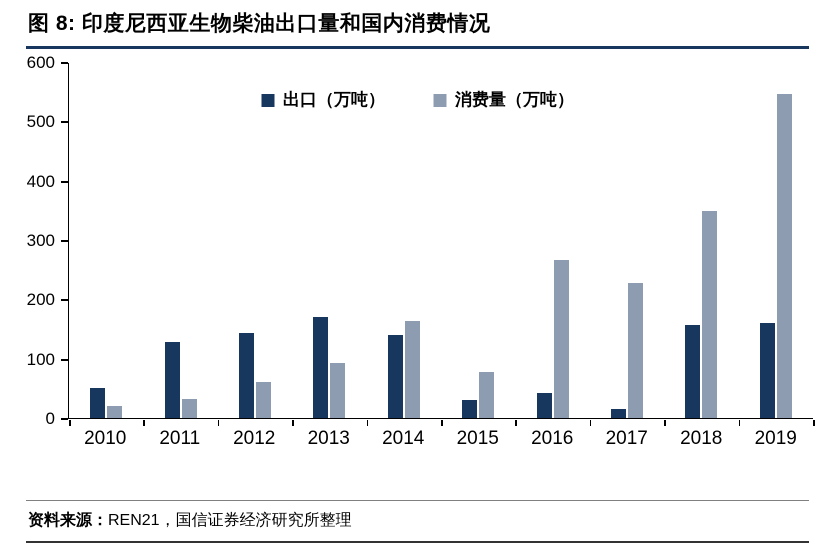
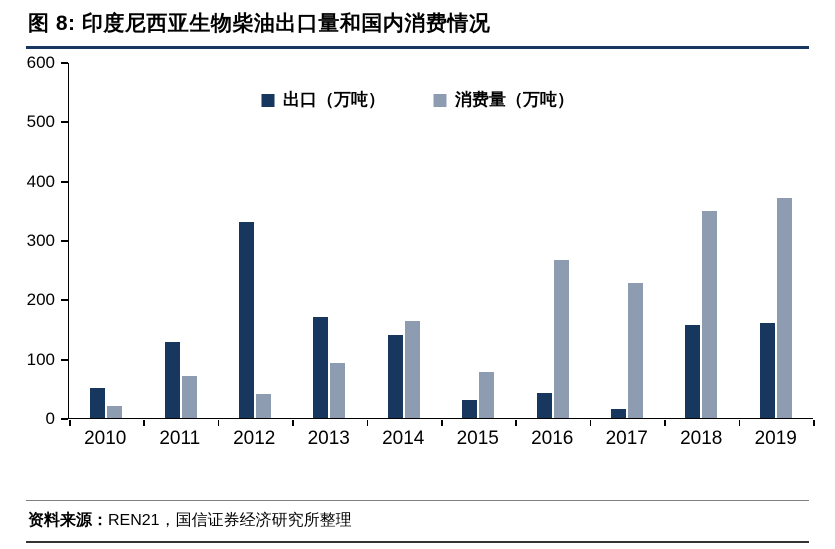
消费量（万吨）/2011: 30 -> 70
出口（万吨）/2012: 140 -> 330
消费量（万吨）/2012: 60 -> 40
消费量（万吨）/2019: 550 -> 370
